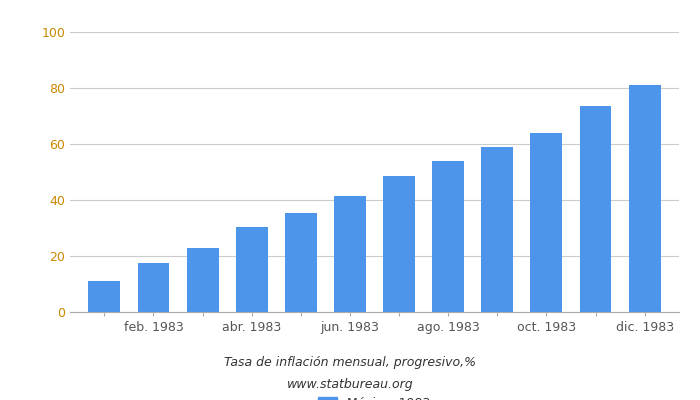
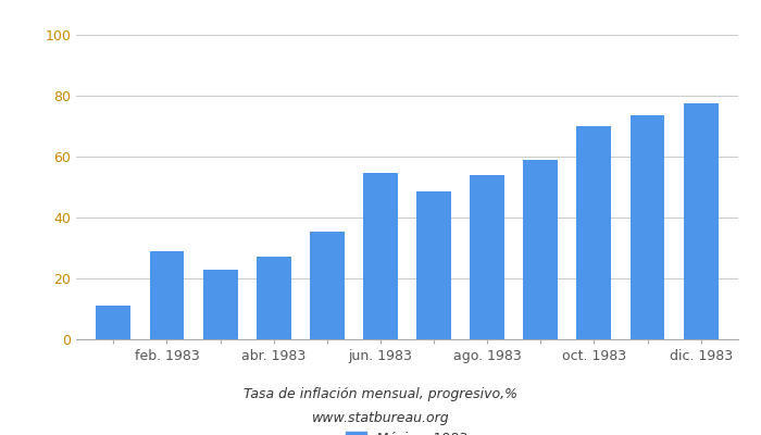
feb. 1983: 17.5 -> 29.0
abr. 1983: 30.5 -> 27.0
jun. 1983: 41.5 -> 54.5
oct. 1983: 64.0 -> 70.0
dic. 1983: 81.0 -> 77.5
